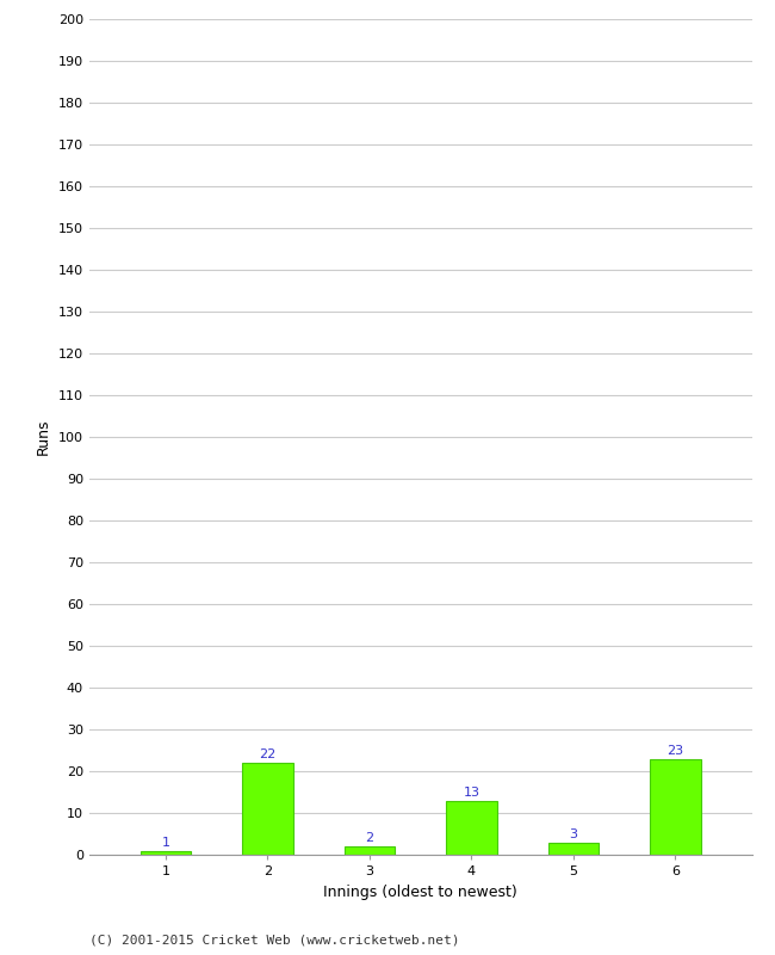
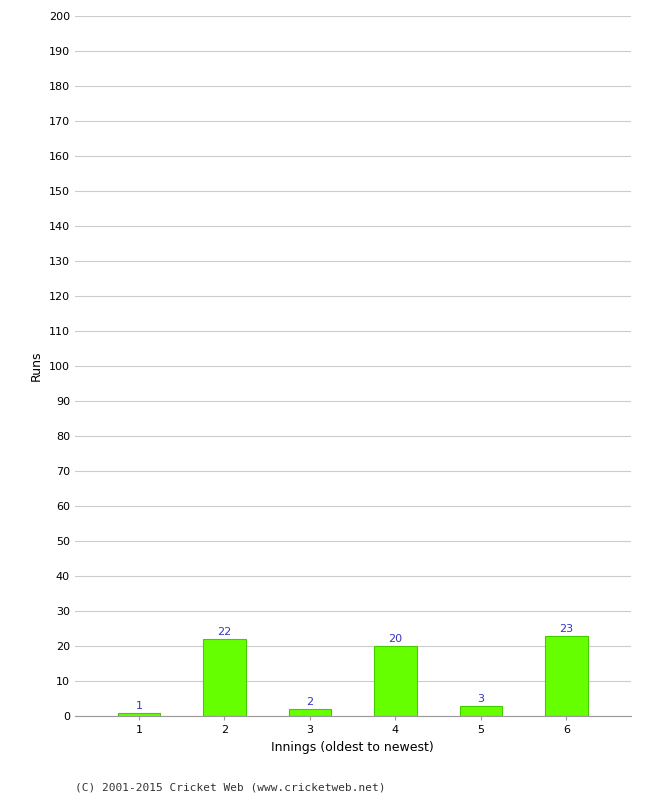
4: 13 -> 20
